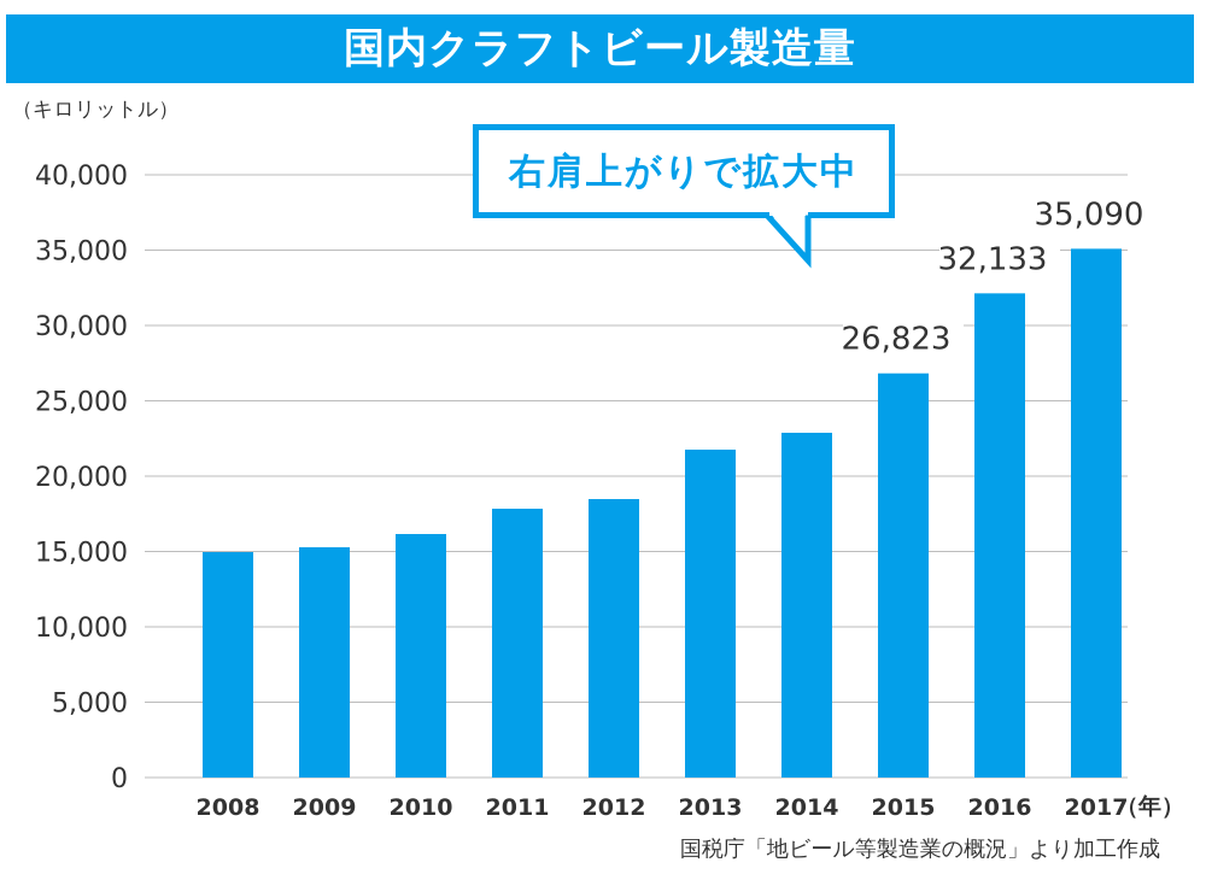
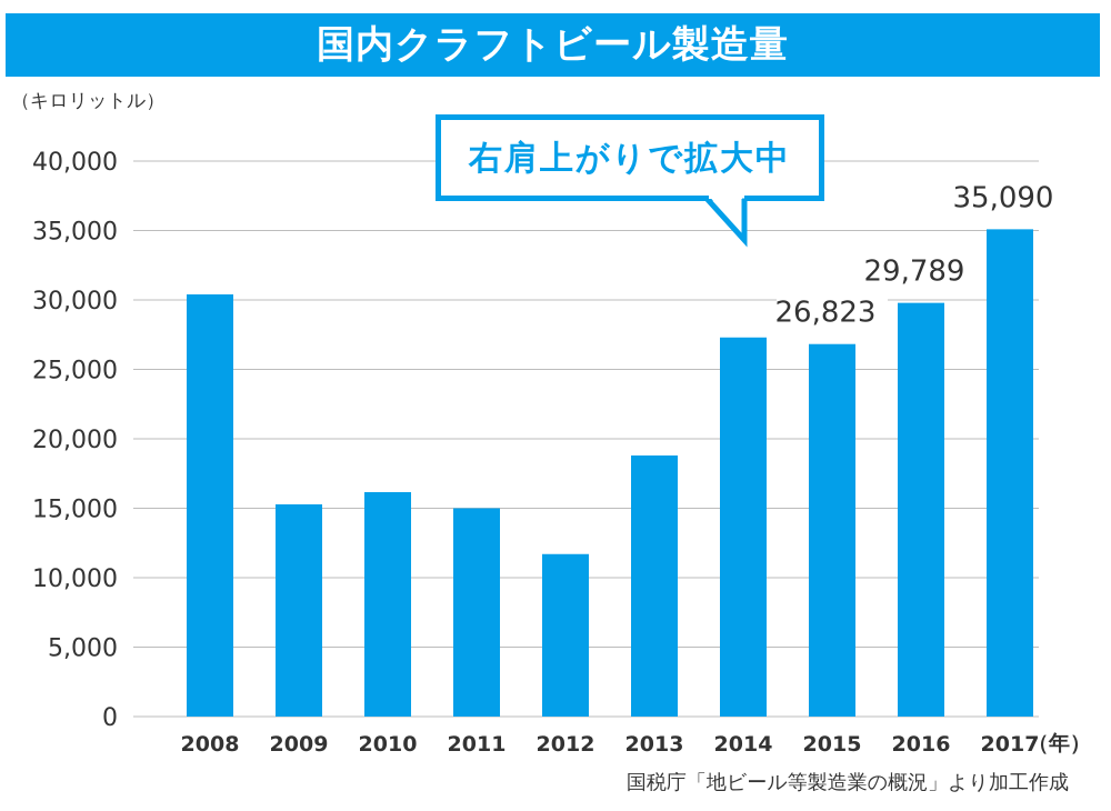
2008: 15000 -> 30400
2011: 17800 -> 15000
2012: 18500 -> 11700
2013: 21800 -> 18800
2014: 22900 -> 27300
2016: 32,133 -> 29,789
